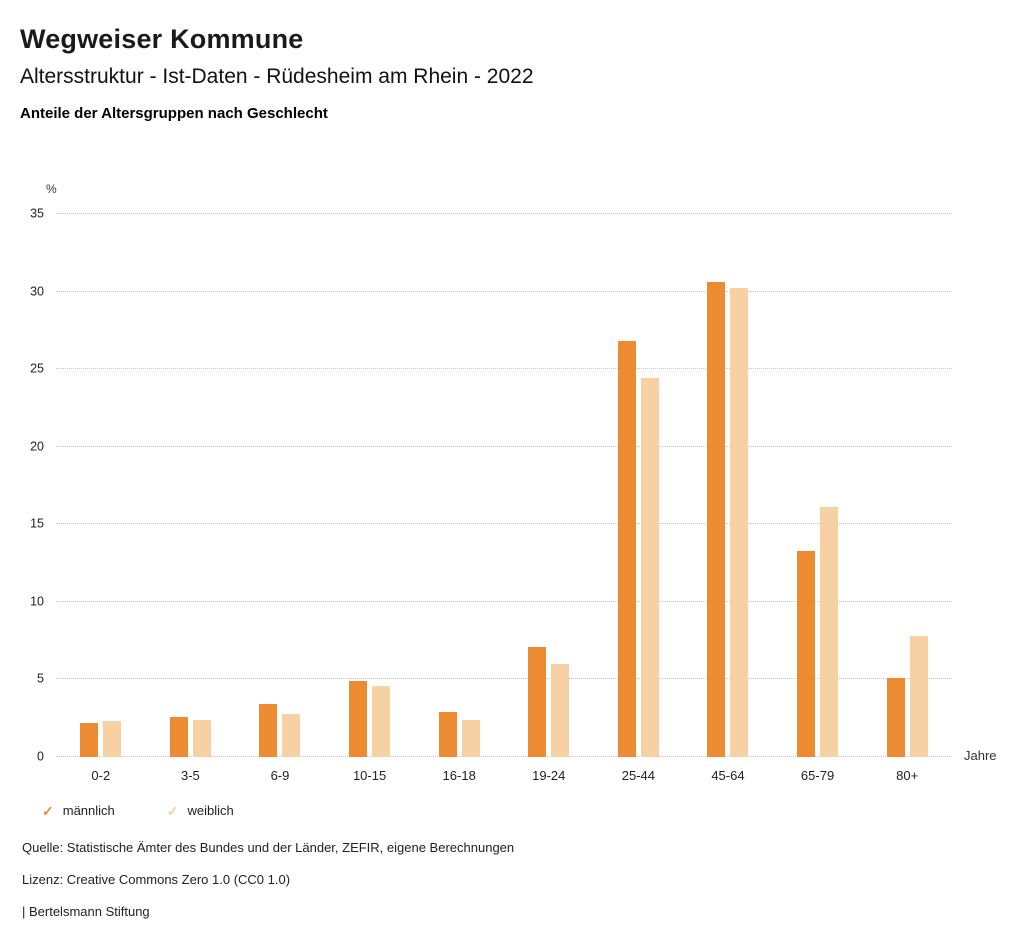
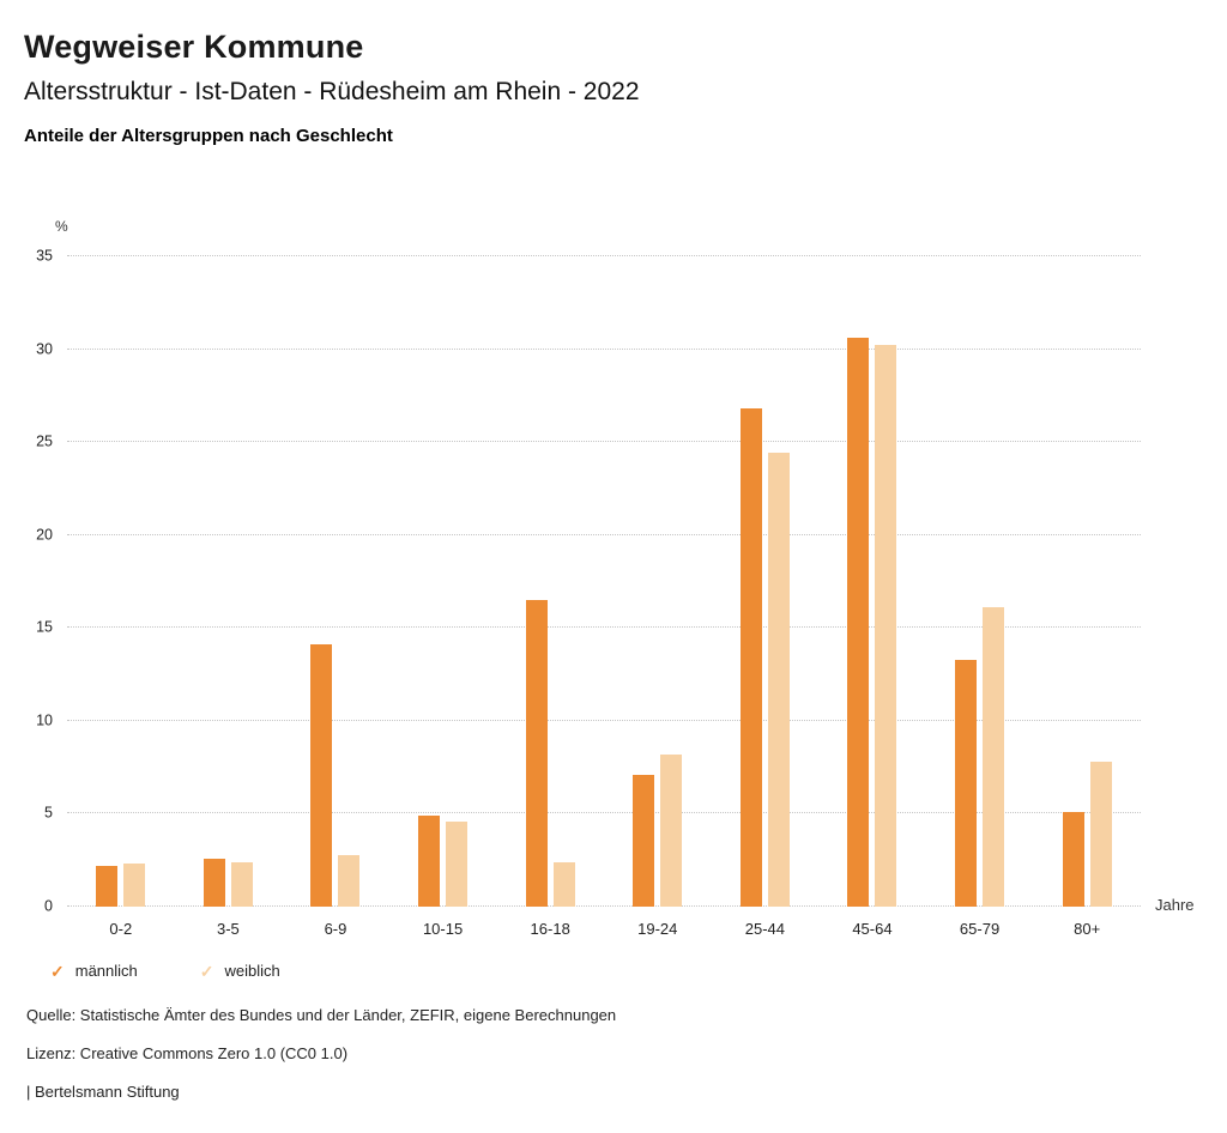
männlich/6-9: 3.4 -> 14.1
männlich/16-18: 2.9 -> 16.5
weiblich/19-24: 6.0 -> 8.2
